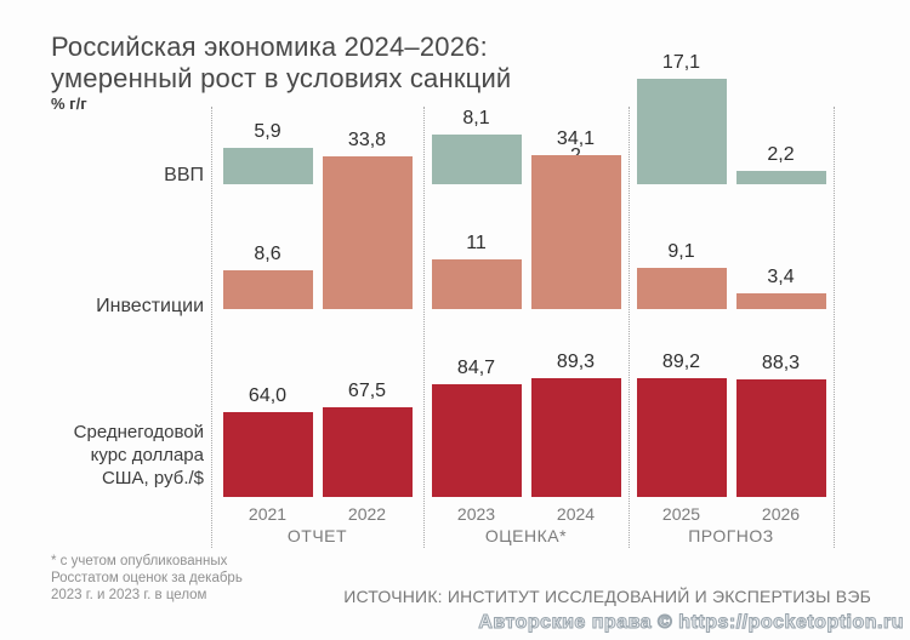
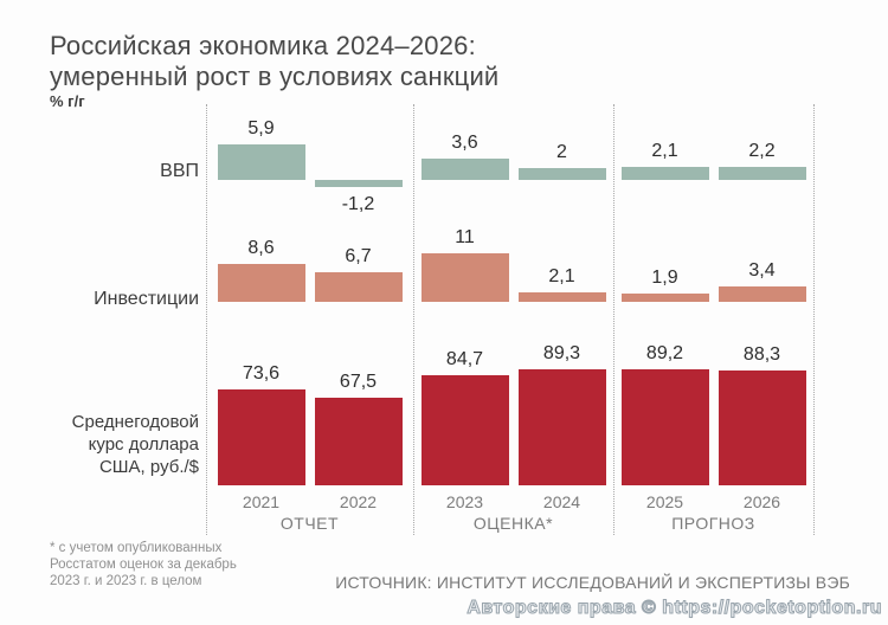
Среднегодовой курс доллара США, руб./$/2021: 64,0 -> 73,6
Инвестиции/2022: 33,8 -> 6,7
ВВП/2023: 8,1 -> 3,6
Инвестиции/2024: 34,1 -> 2,1
ВВП/2025: 17,1 -> 2,1
Инвестиции/2025: 9,1 -> 1,9
